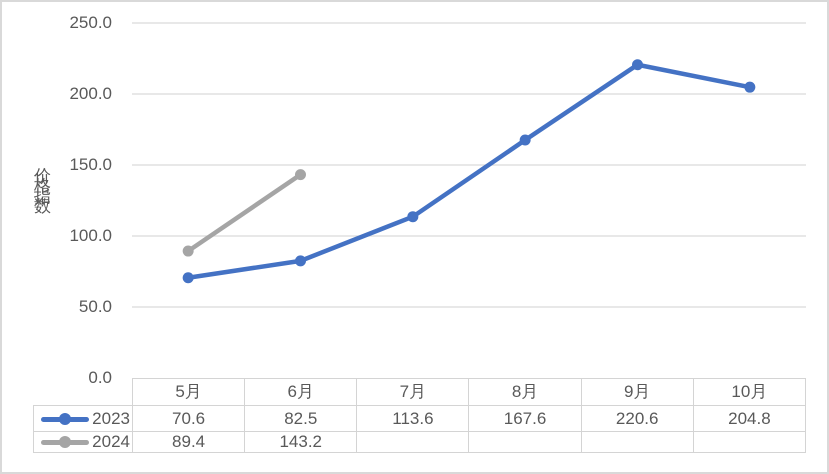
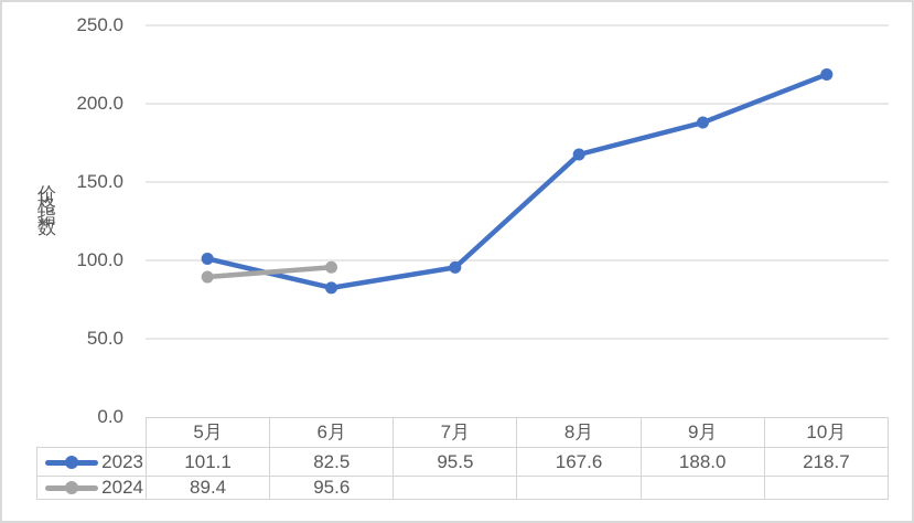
2023/5月: 70.6 -> 101.1
2024/6月: 143.2 -> 95.6
2023/7月: 113.6 -> 95.5
2023/9月: 220.6 -> 188.0
2023/10月: 204.8 -> 218.7
